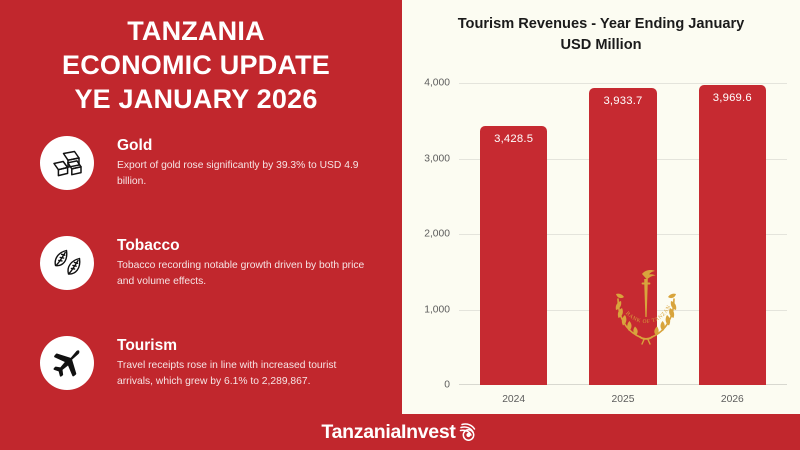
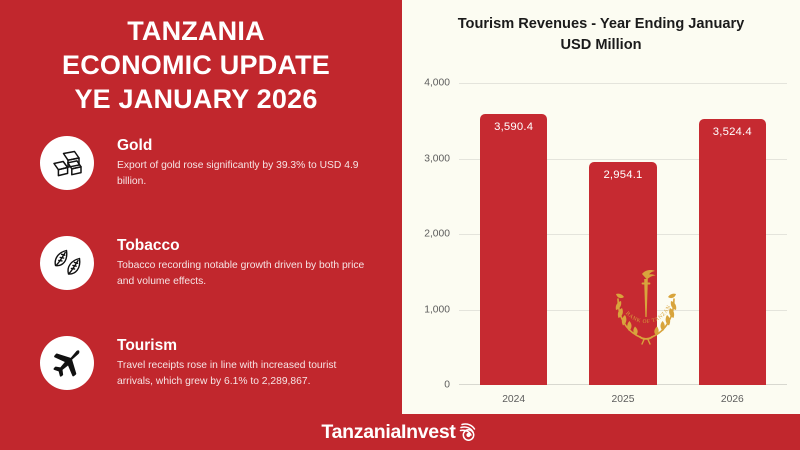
2024: 3,428.5 -> 3,590.4
2025: 3,933.7 -> 2,954.1
2026: 3,969.6 -> 3,524.4
